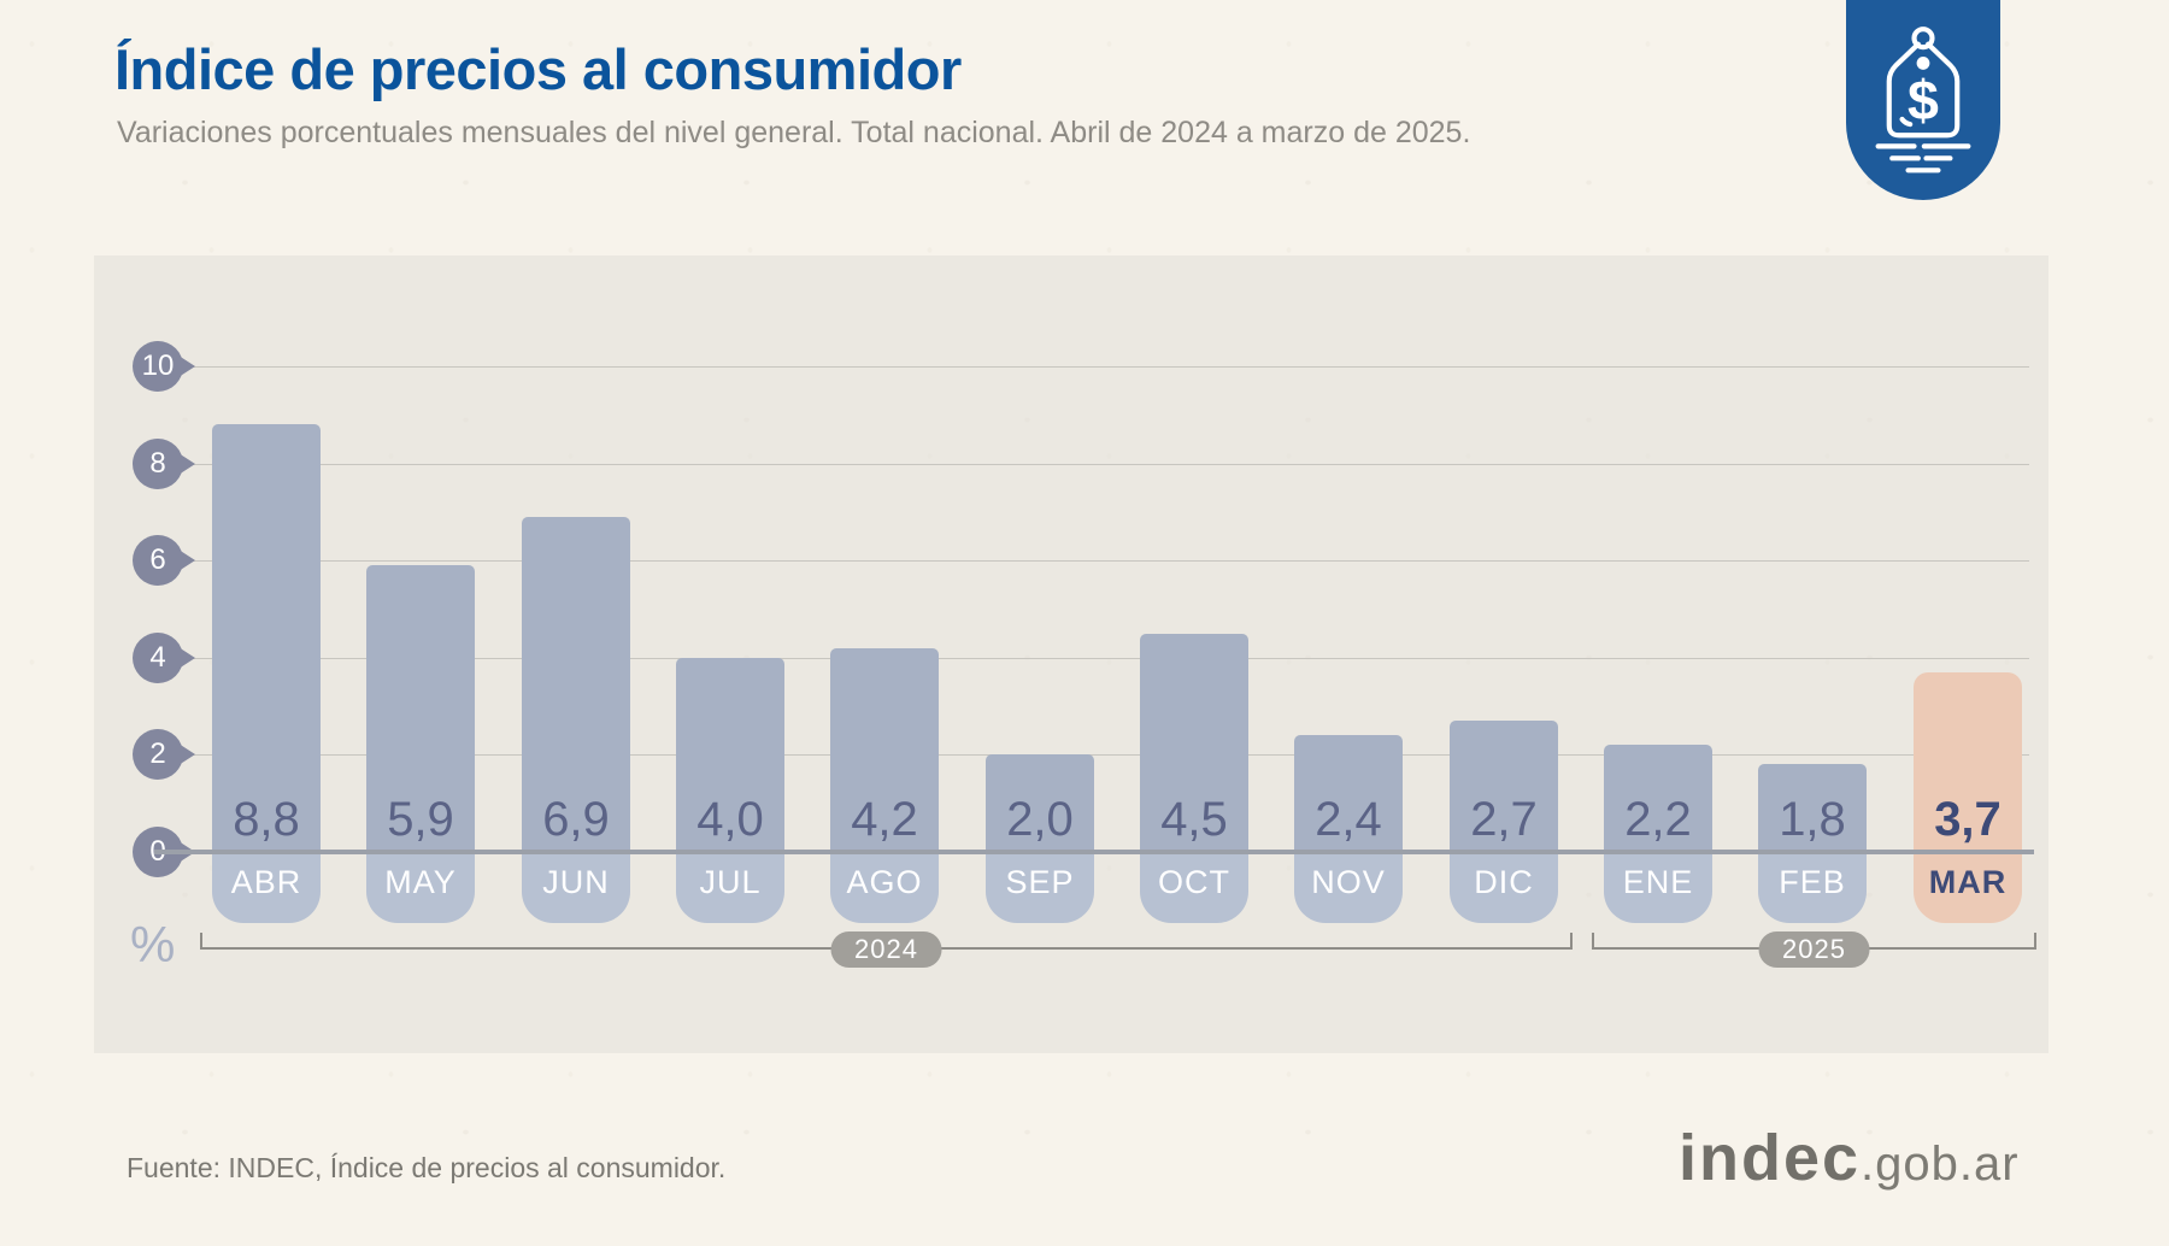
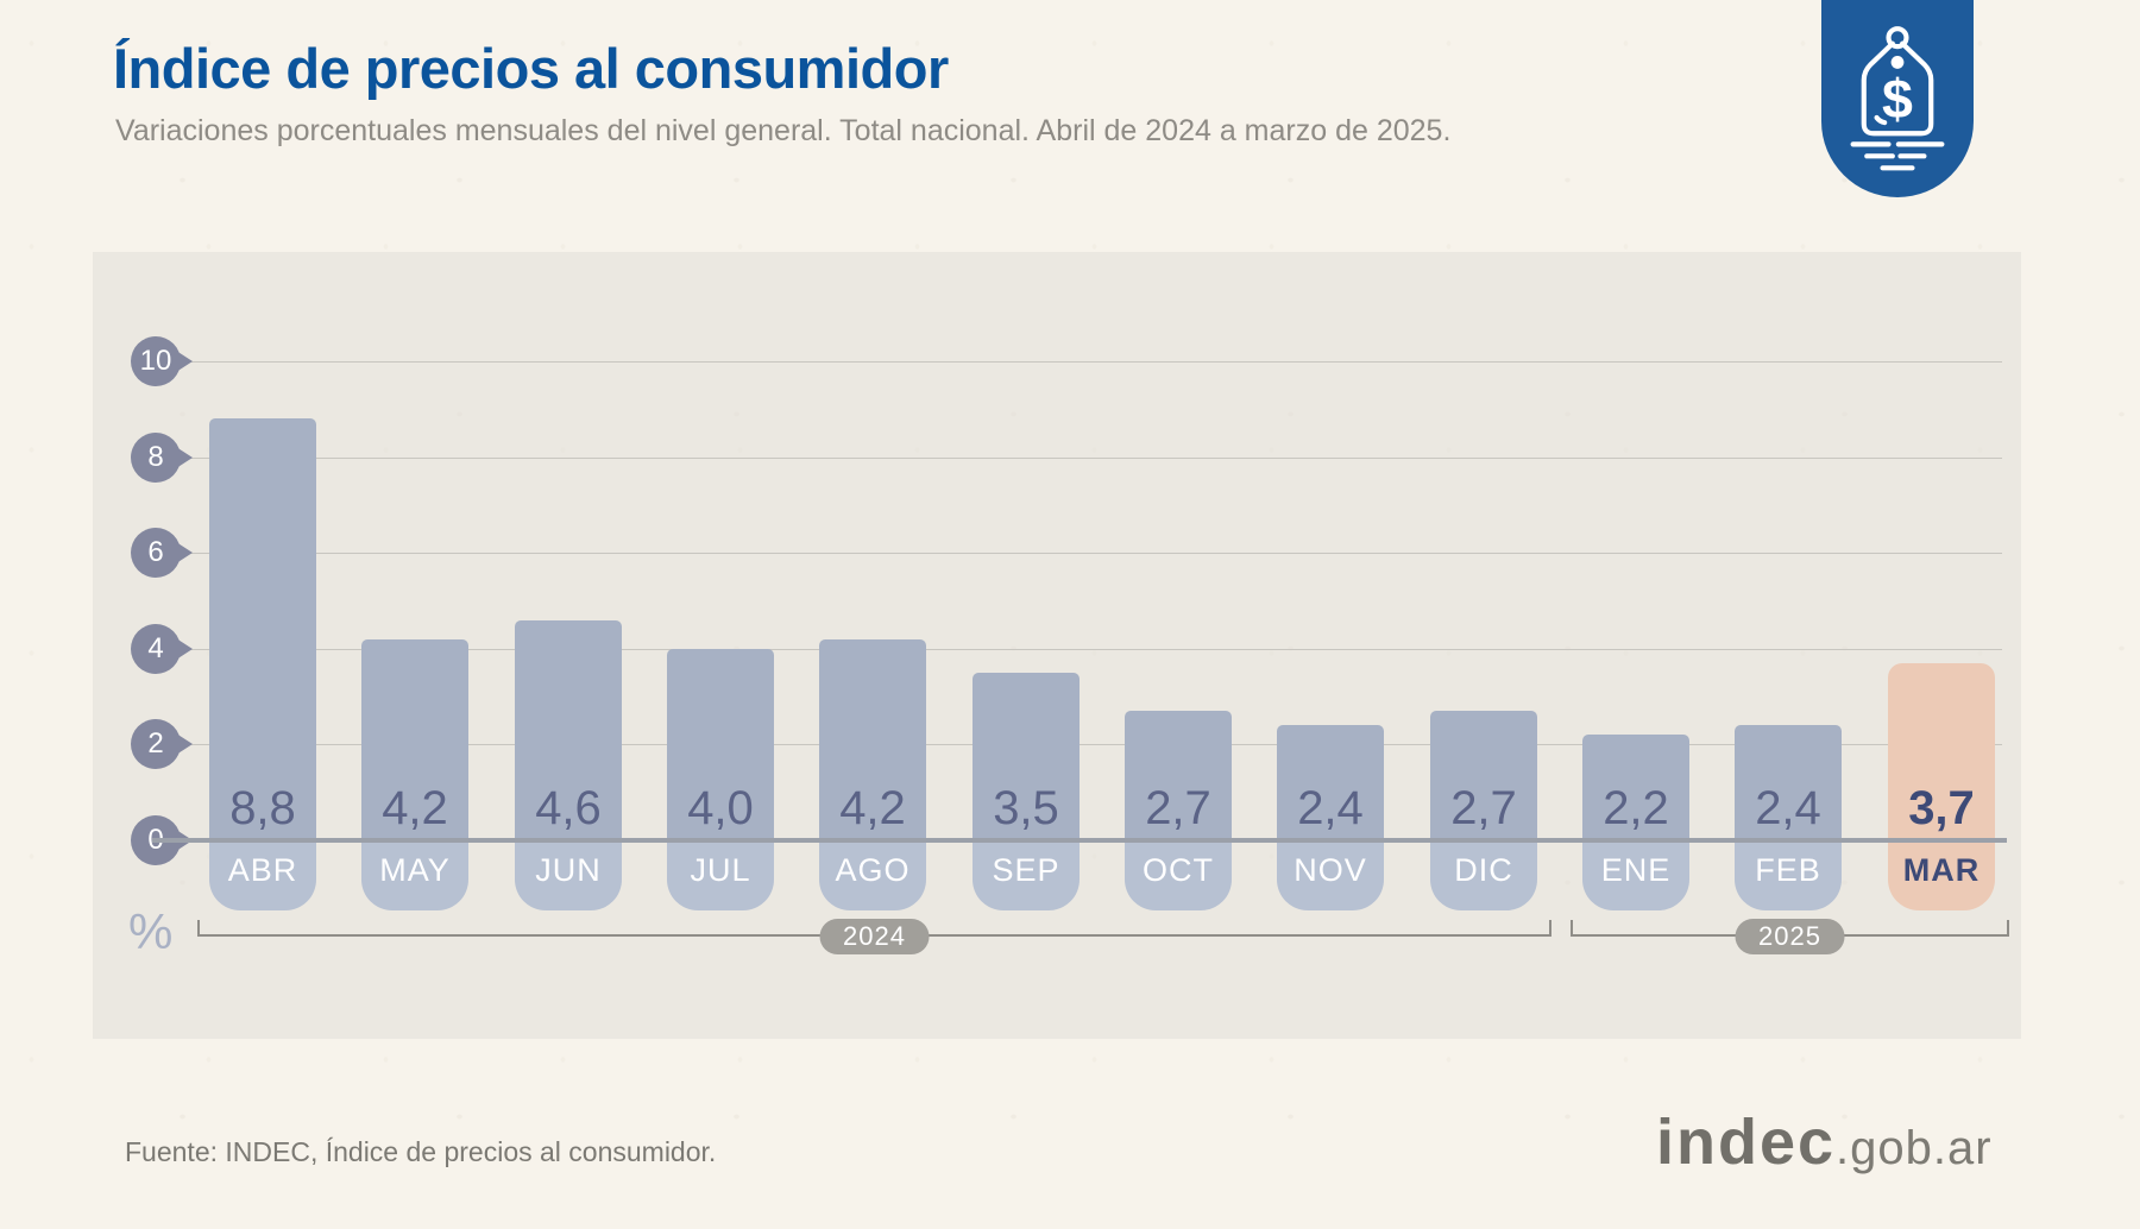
MAY: 5,9 -> 4,2
JUN: 6,9 -> 4,6
SEP: 2,0 -> 3,5
OCT: 4,5 -> 2,7
FEB: 1,8 -> 2,4
